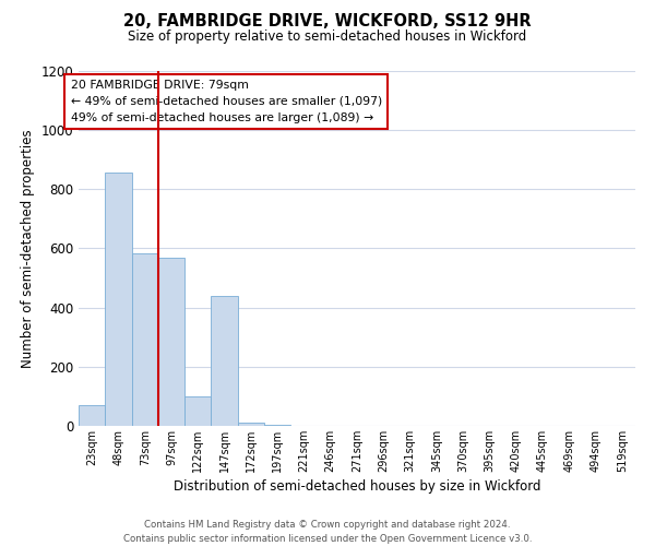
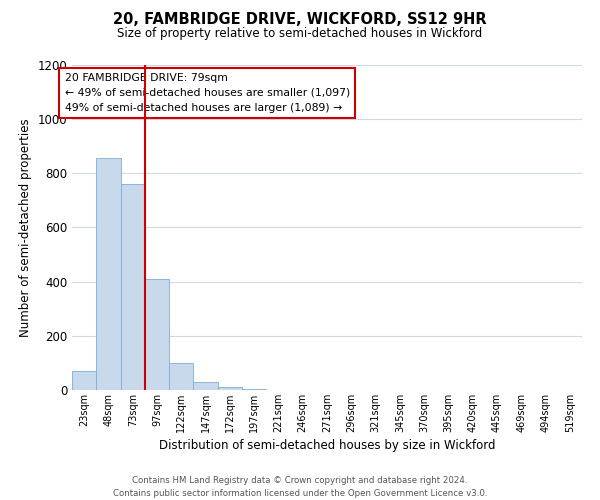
73sqm: 585 -> 760
97sqm: 570 -> 410
147sqm: 440 -> 28
